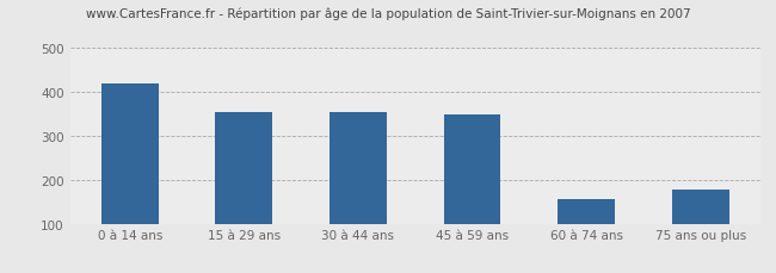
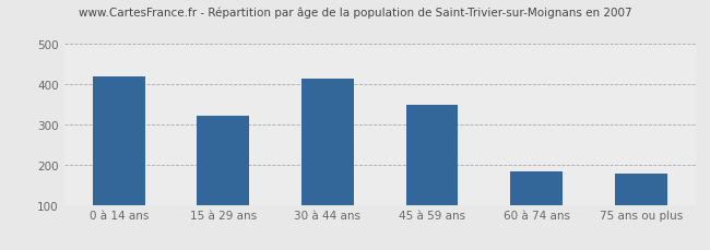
15 à 29 ans: 355 -> 322
30 à 44 ans: 355 -> 414
60 à 74 ans: 155 -> 184
